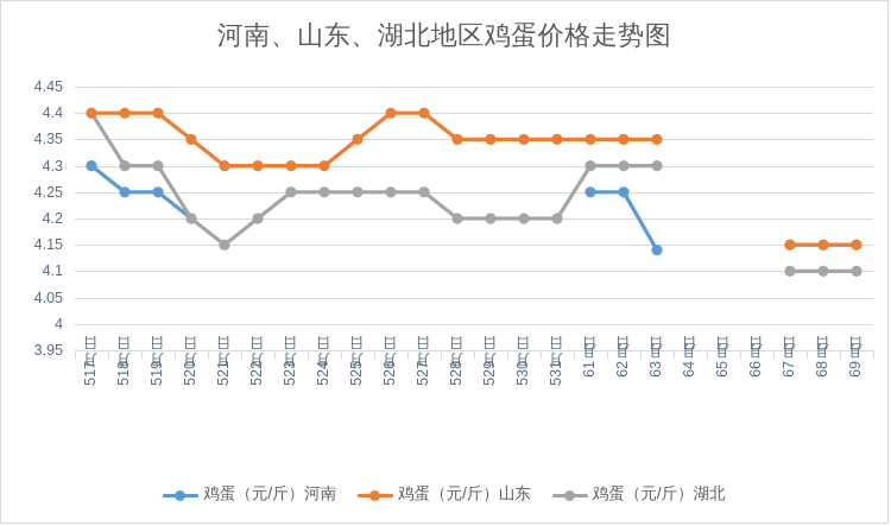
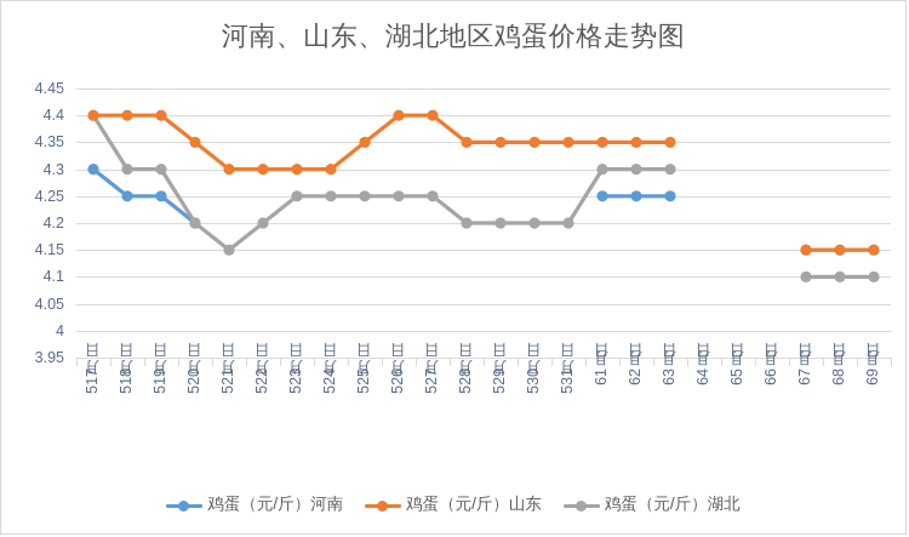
鸡蛋（元/斤）河南/6月3日: 4.14 -> 4.25
